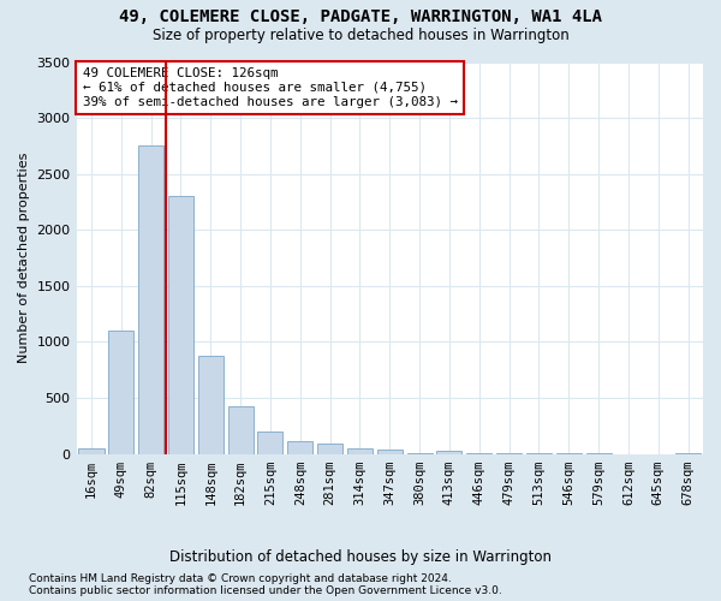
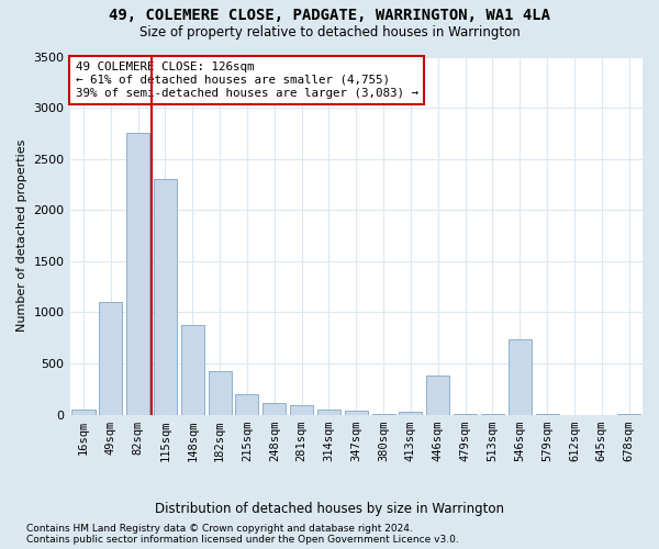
446sqm: 10 -> 380
546sqm: 0 -> 740
